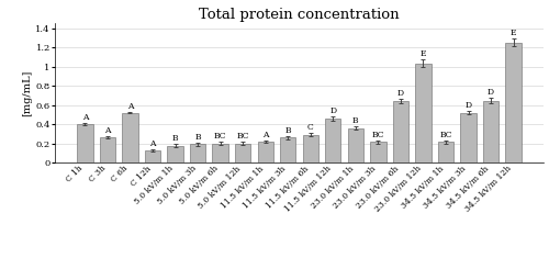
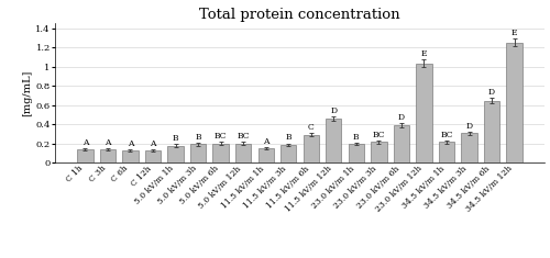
C 1h: 0.40 -> 0.14
C 3h: 0.26 -> 0.14
C 6h: 0.52 -> 0.12
11.5 kV/m 1h: 0.22 -> 0.14
11.5 kV/m 3h: 0.26 -> 0.18
23.0 kV/m 1h: 0.36 -> 0.20
23.0 kV/m 6h: 0.64 -> 0.39
34.5 kV/m 3h: 0.52 -> 0.30
